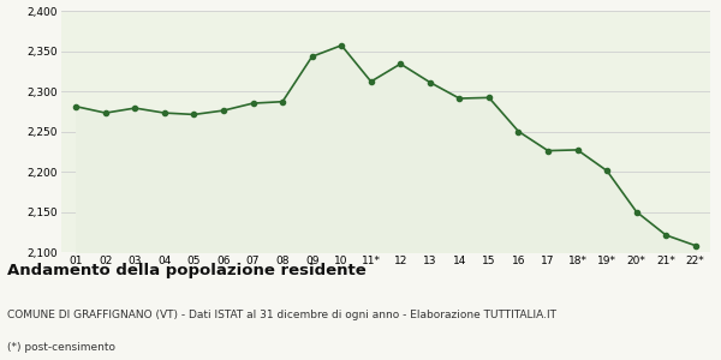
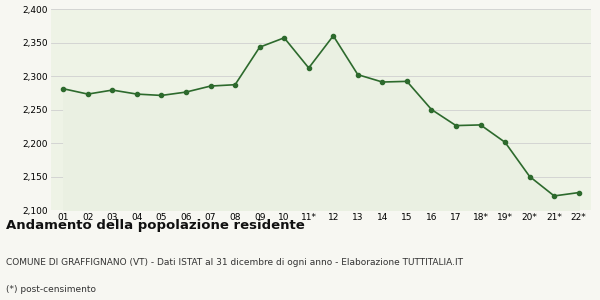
12: 2,334 -> 2,360
13: 2,311 -> 2,302
22*: 2,108 -> 2,126
